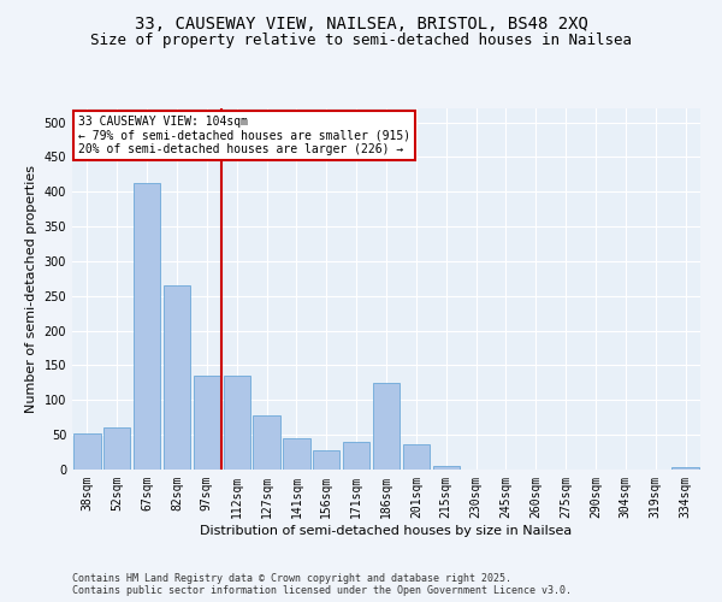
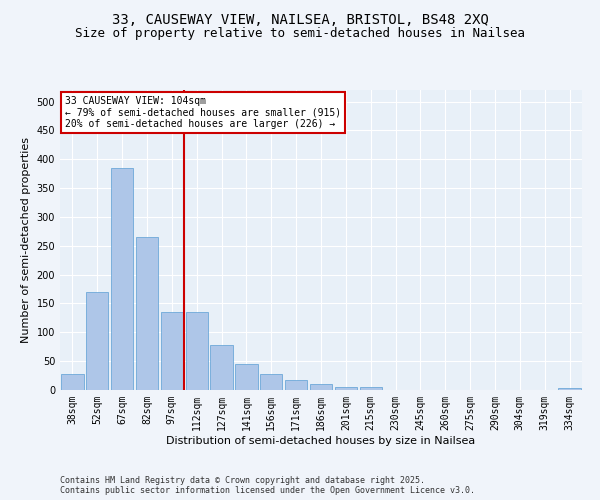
38sqm: 52 -> 28
52sqm: 60 -> 170
67sqm: 412 -> 385
171sqm: 40 -> 18
186sqm: 124 -> 10
201sqm: 36 -> 5
